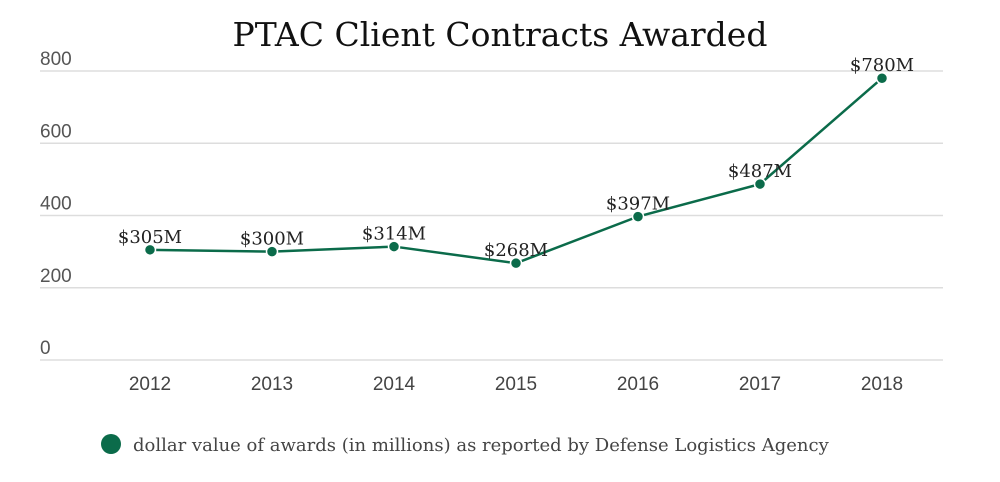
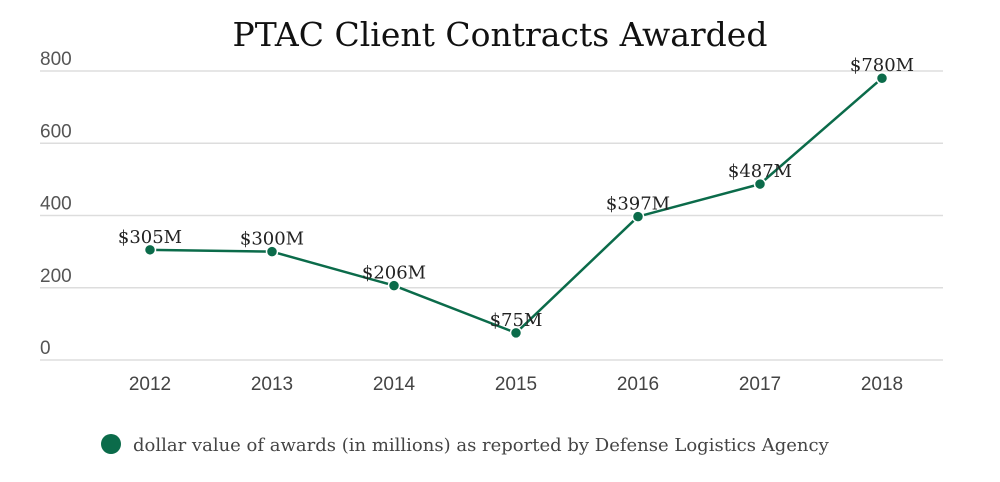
2014: $314M -> $206M
2015: $268M -> $75M
